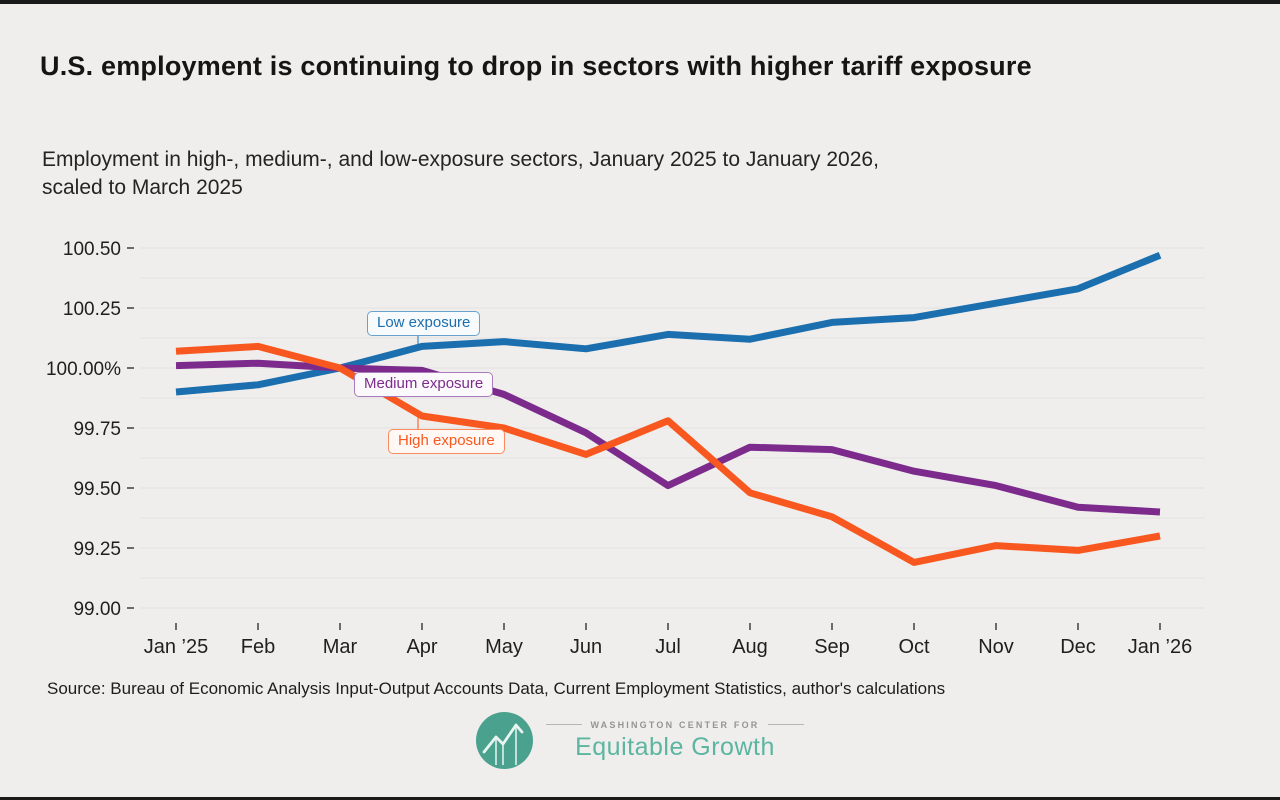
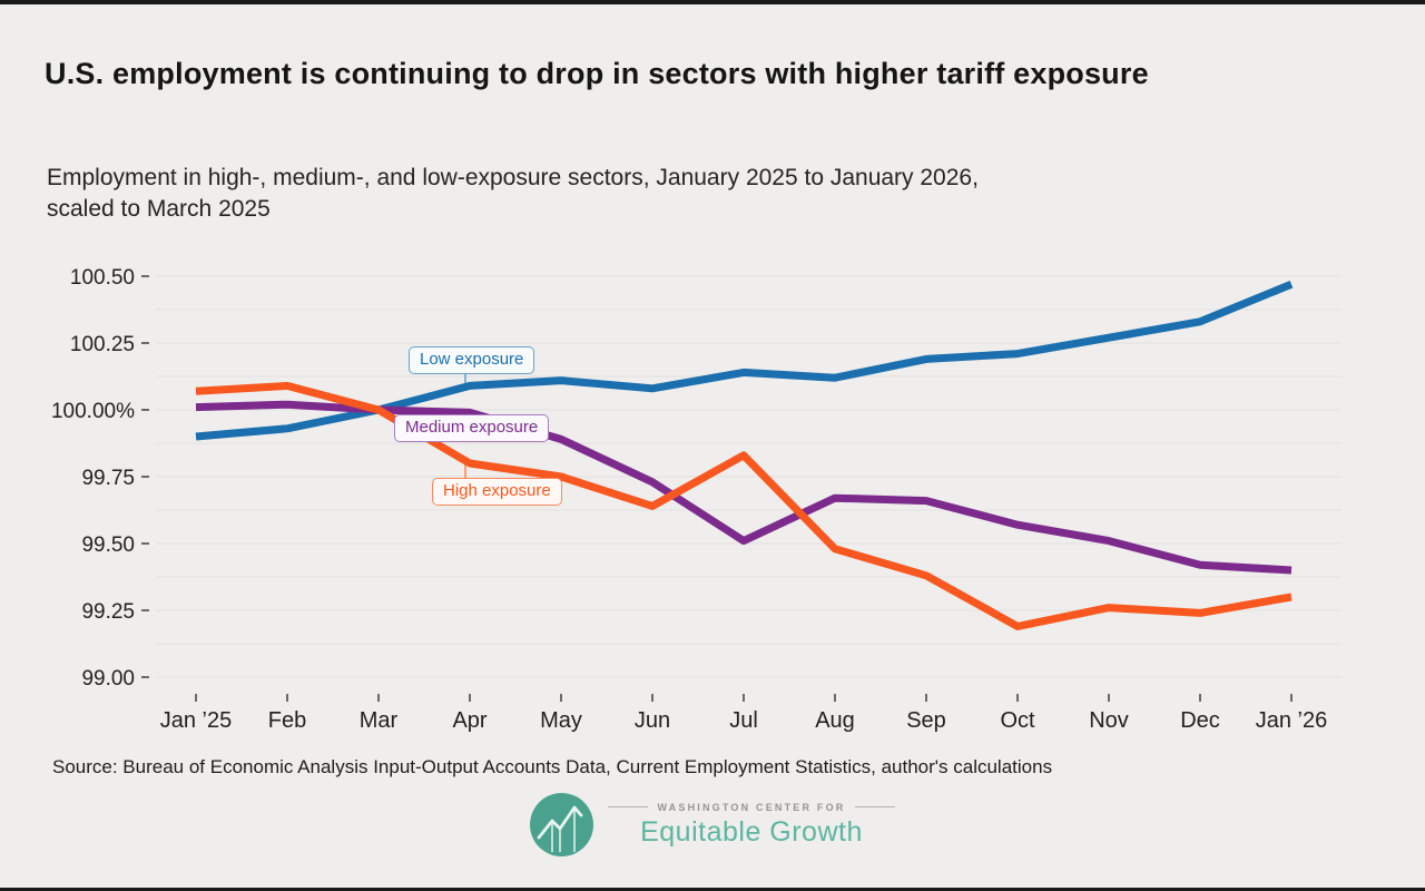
High exposure/Jul: 99.78 -> 99.83
